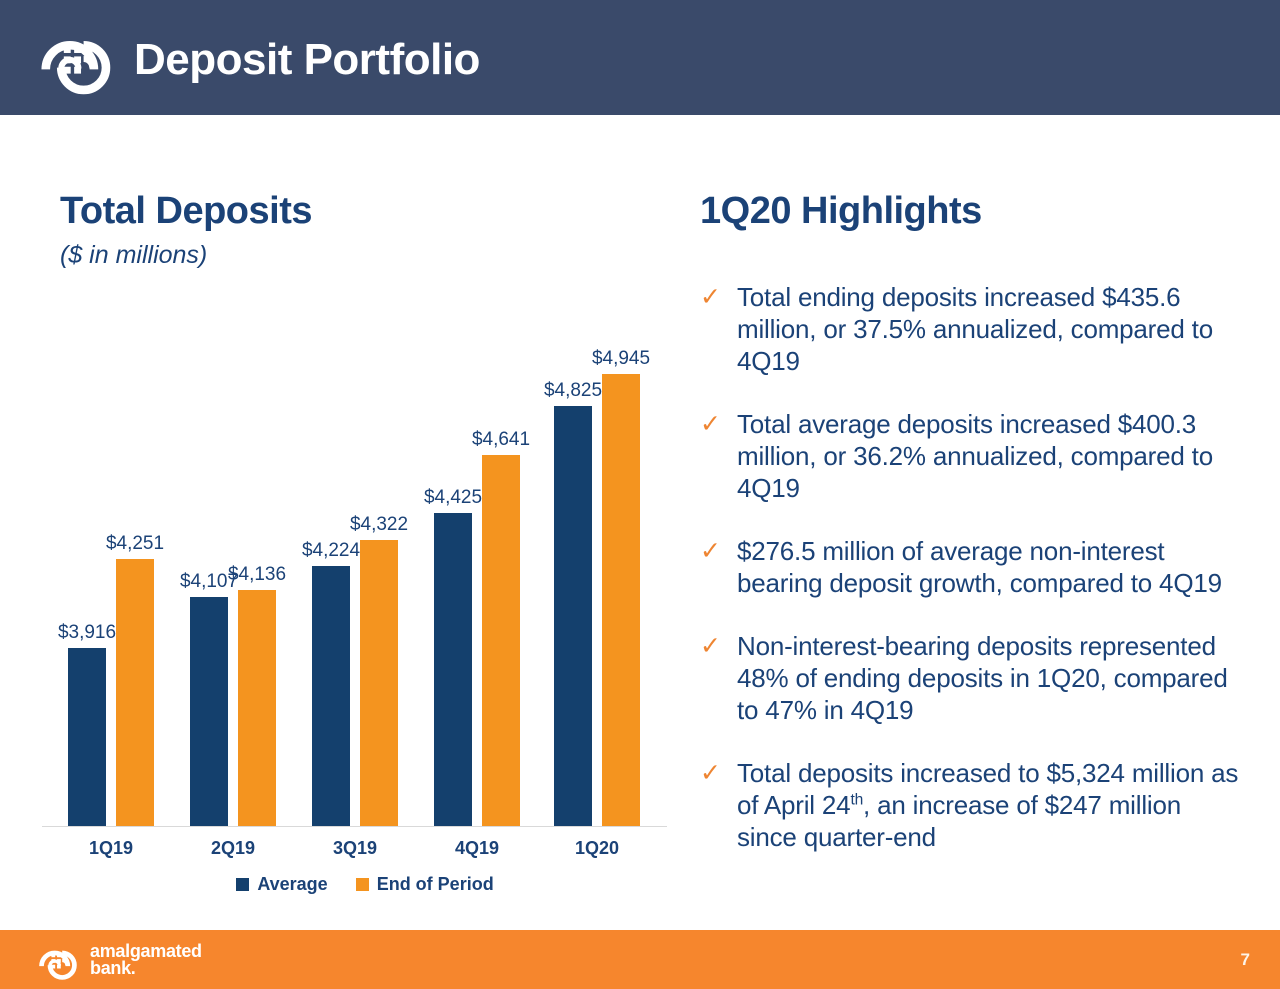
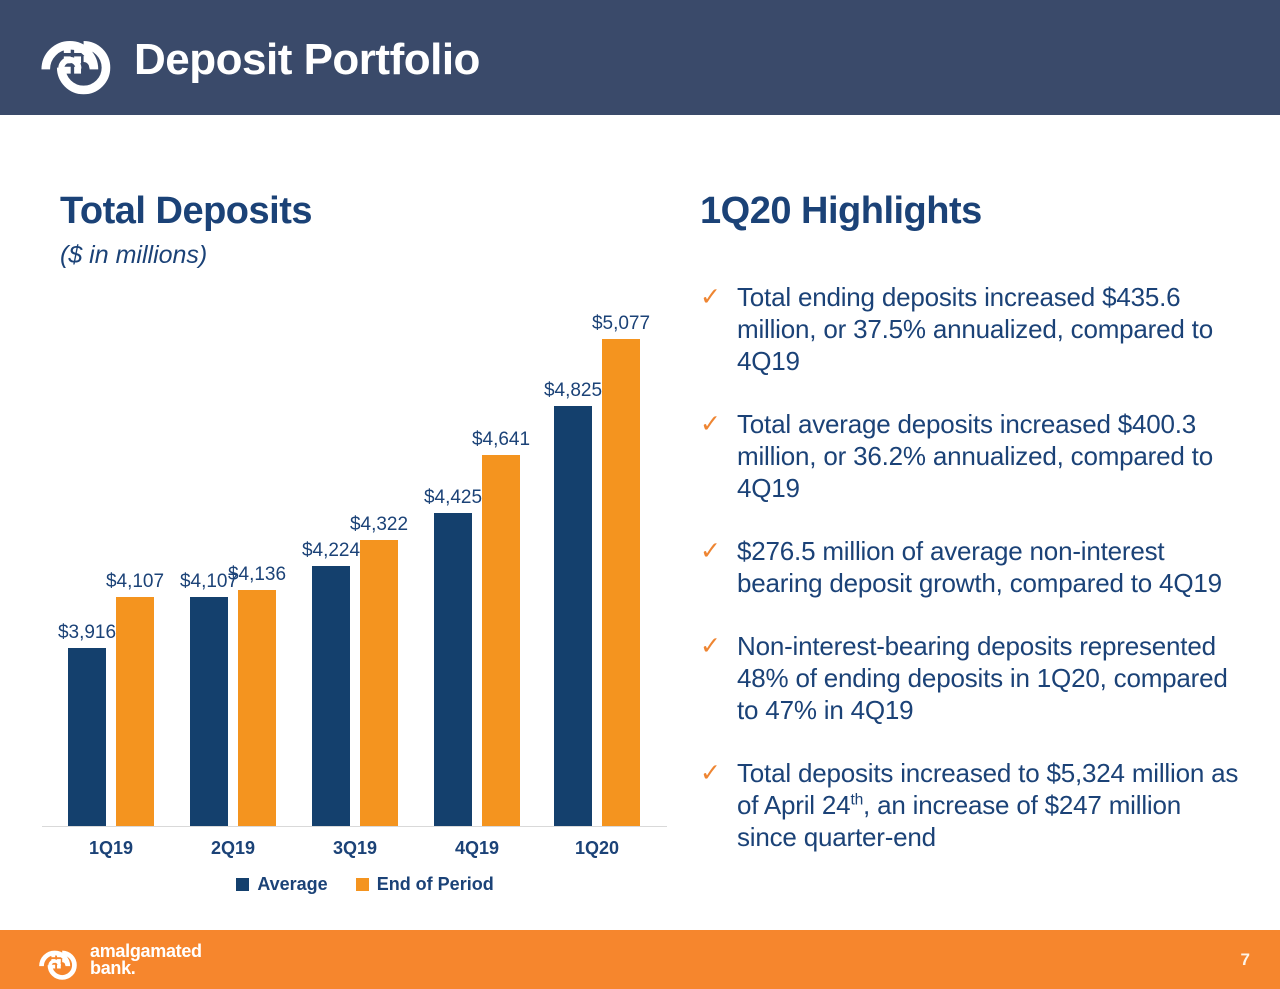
End of Period/1Q19: $4,251 -> $4,107
End of Period/1Q20: $4,945 -> $5,077
